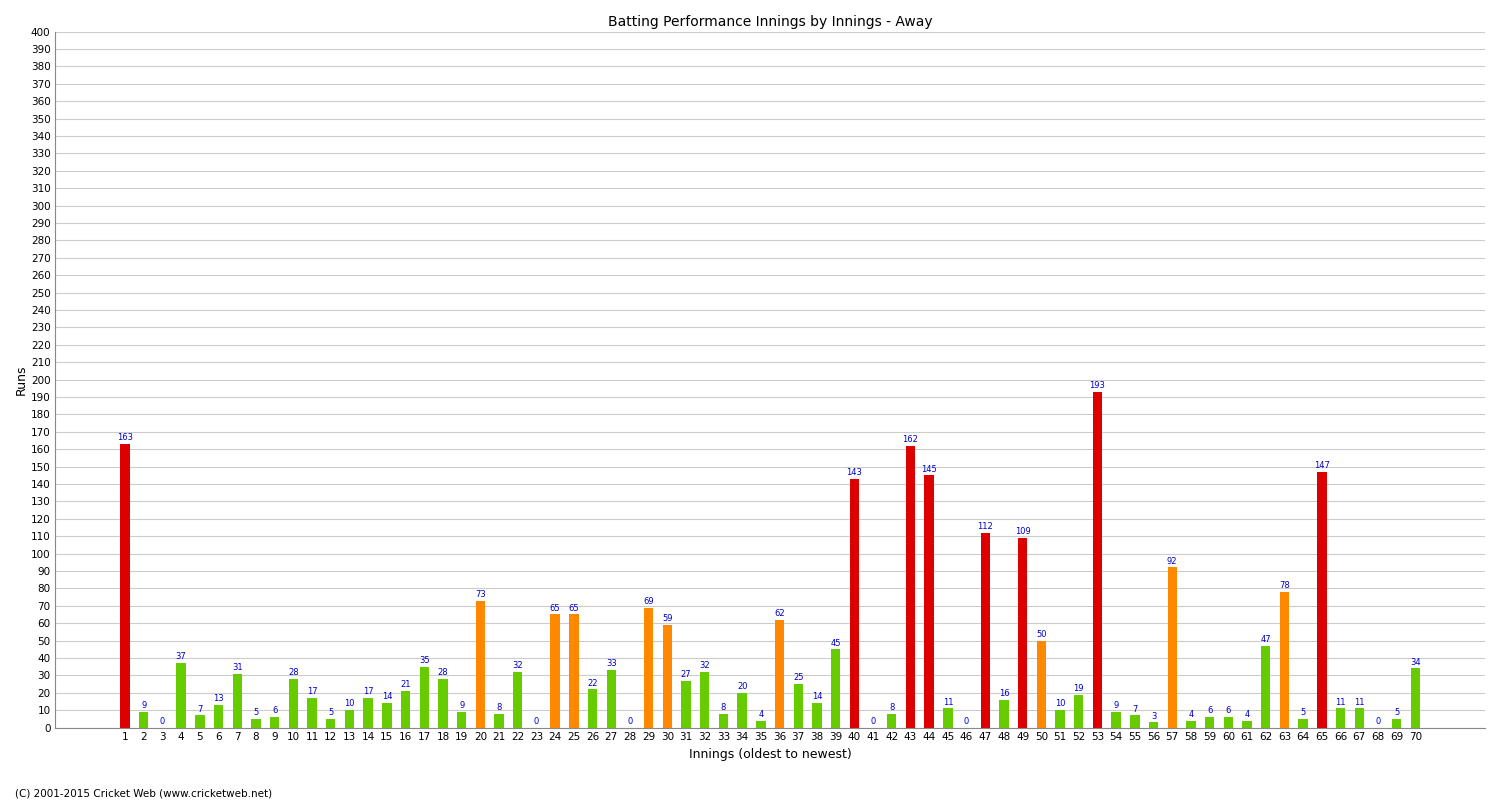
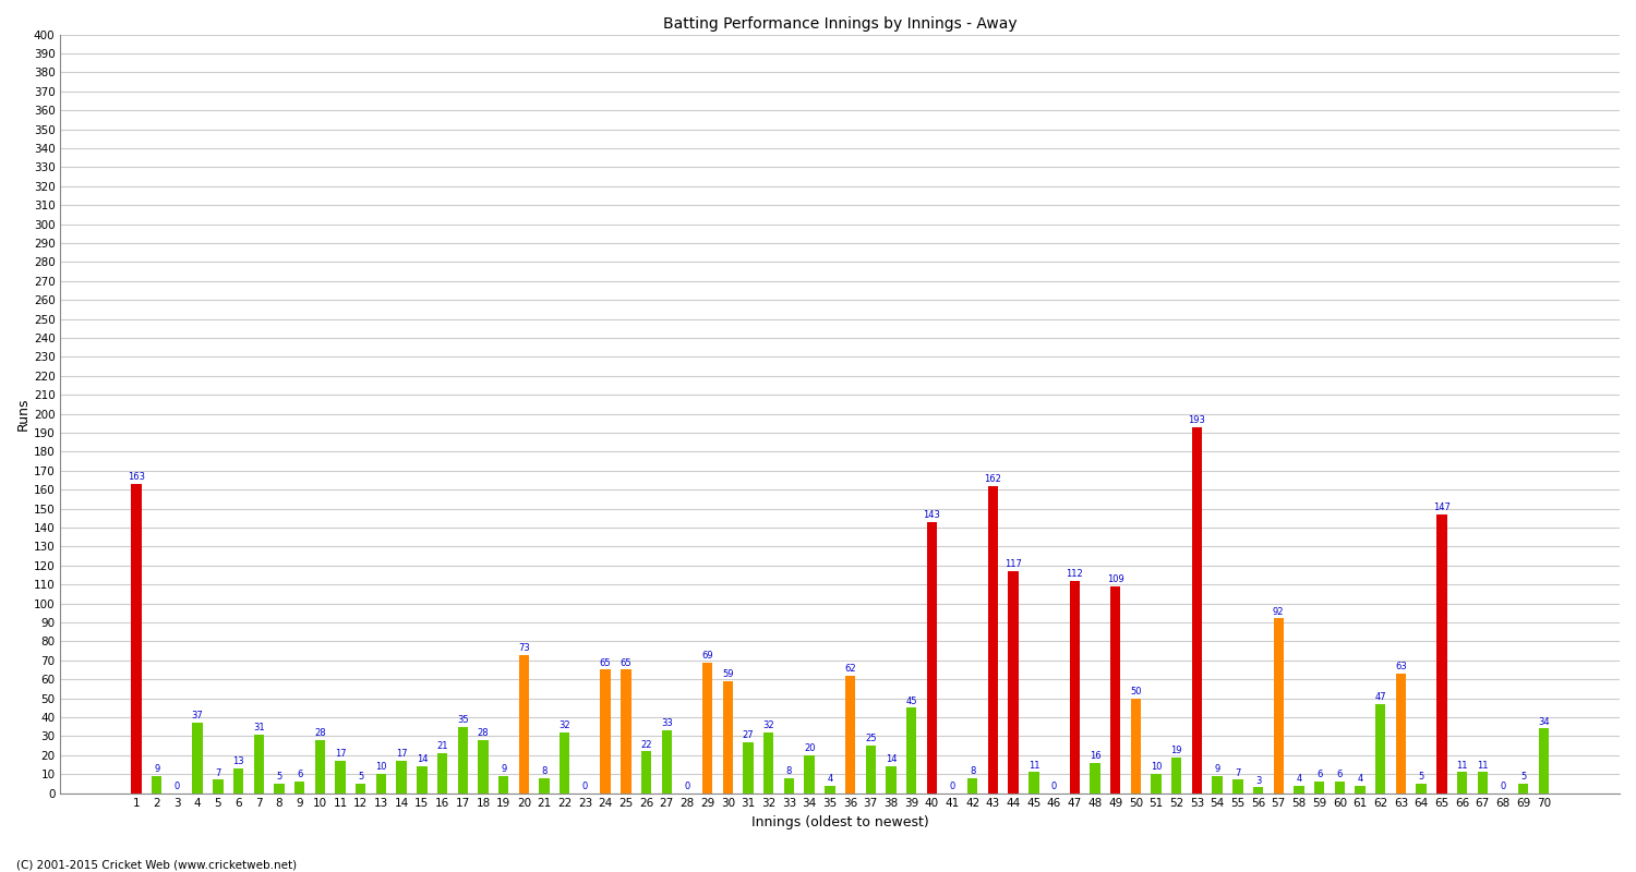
44: 145 -> 117
63: 78 -> 63
